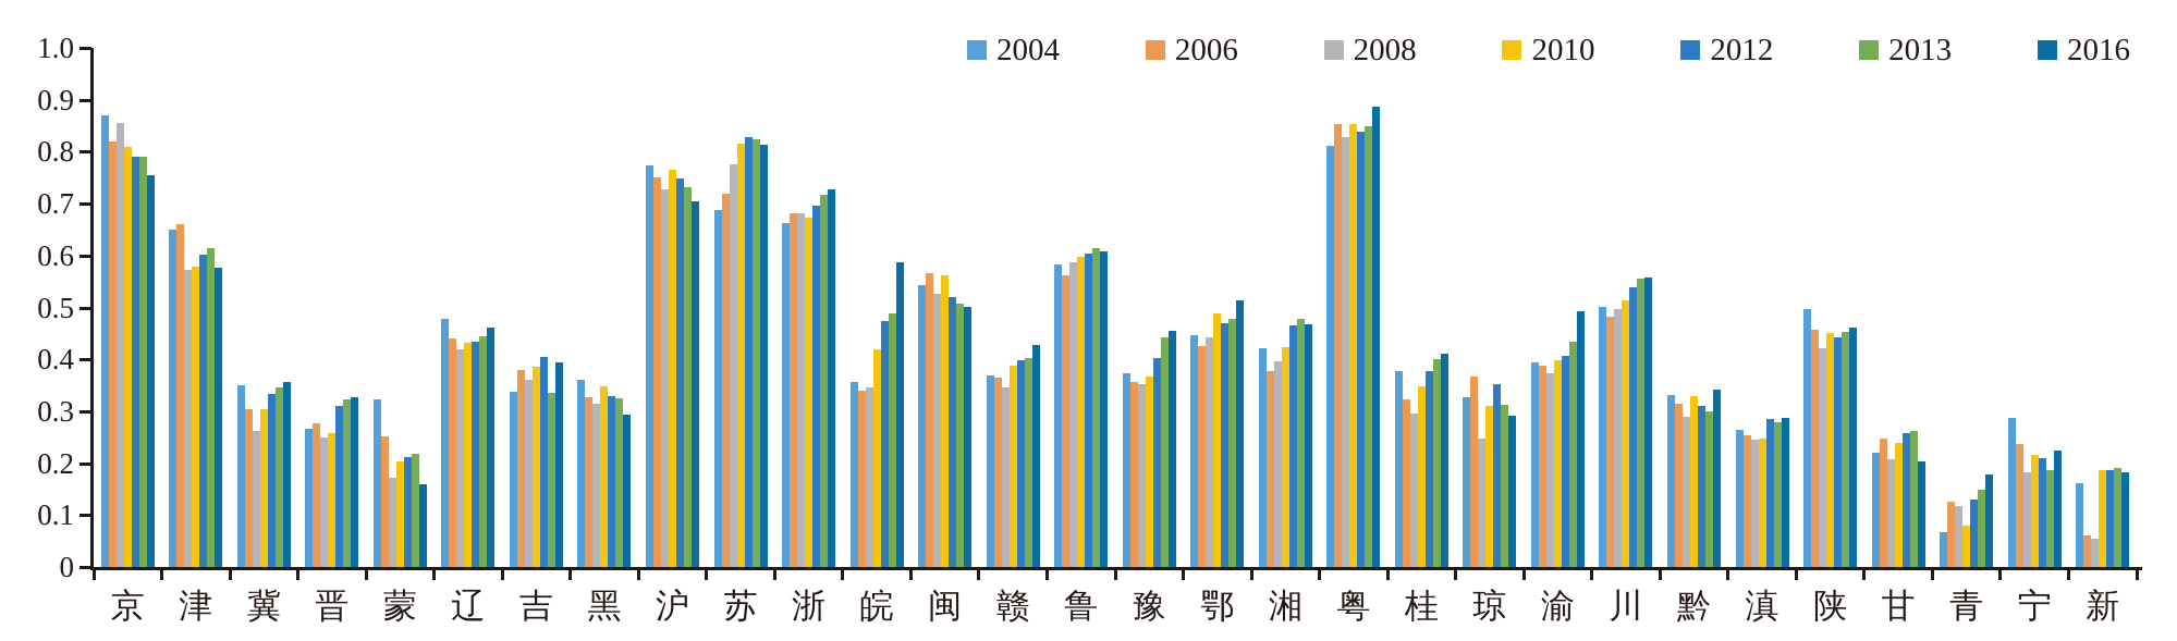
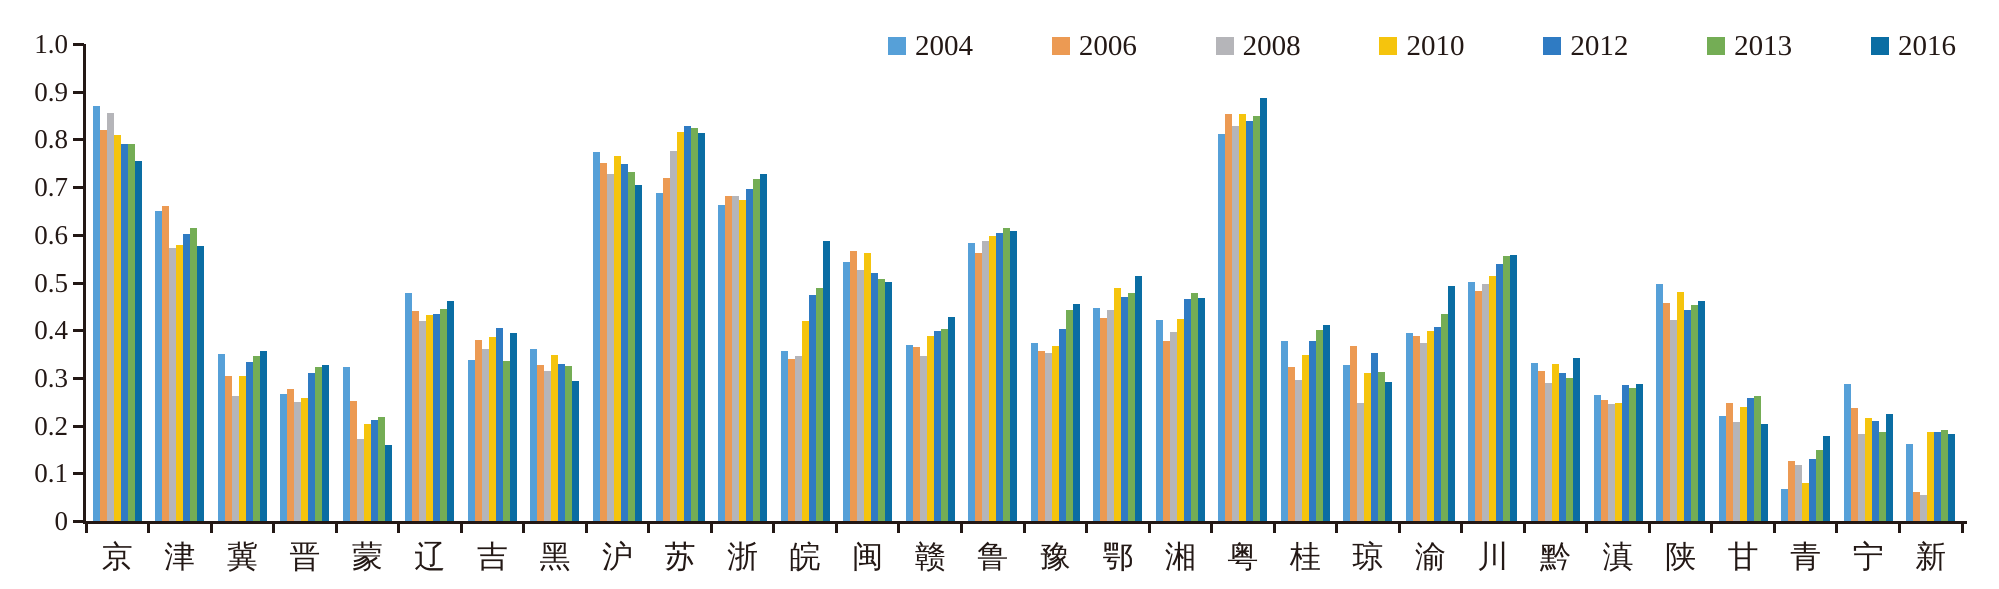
2010/陕: 0.45 -> 0.48
